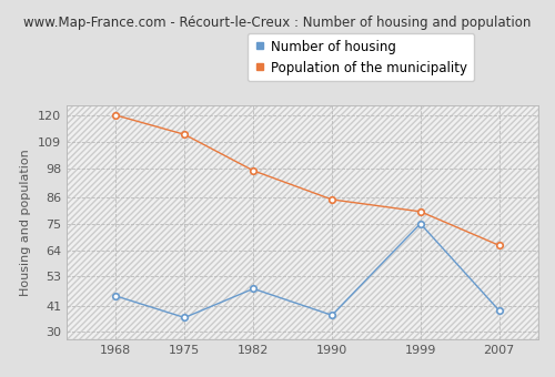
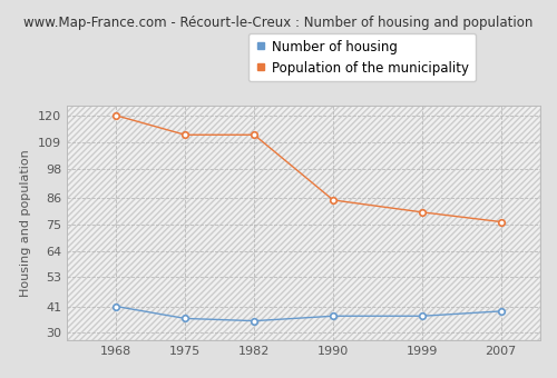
Number of housing/1968: 45 -> 41
Number of housing/1982: 48 -> 35
Population of the municipality/1982: 97 -> 112
Number of housing/1999: 75 -> 37
Population of the municipality/2007: 66 -> 76
